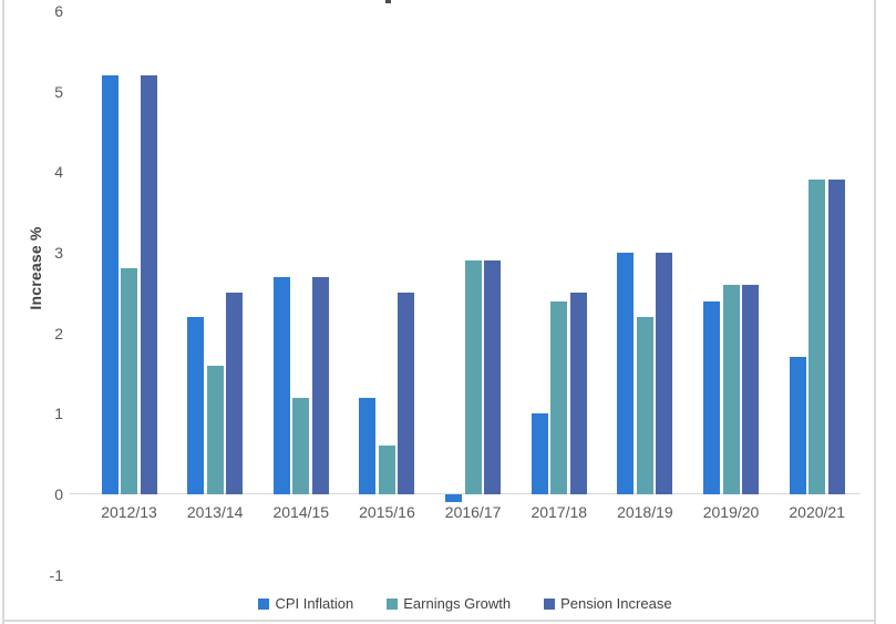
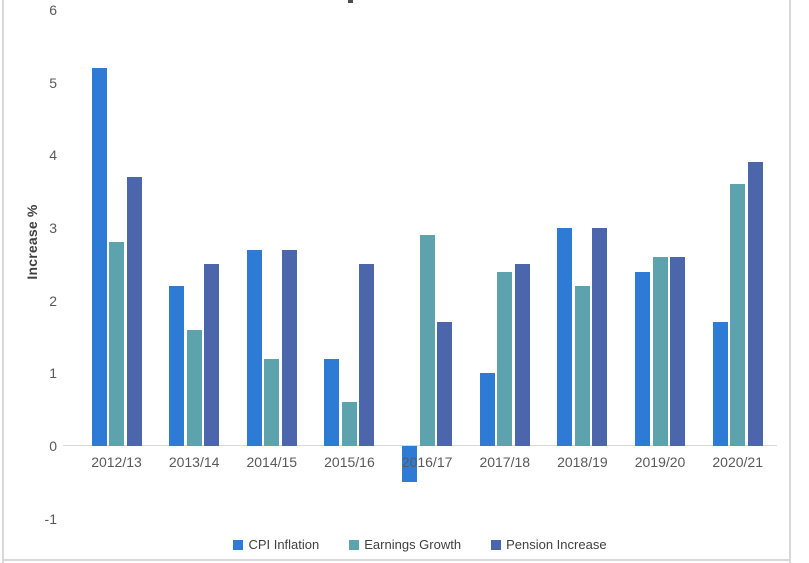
Pension Increase/2012/13: 5.2 -> 3.7
CPI Inflation/2016/17: -0.1 -> -0.5
Pension Increase/2016/17: 2.9 -> 1.7
Earnings Growth/2020/21: 3.9 -> 3.6
